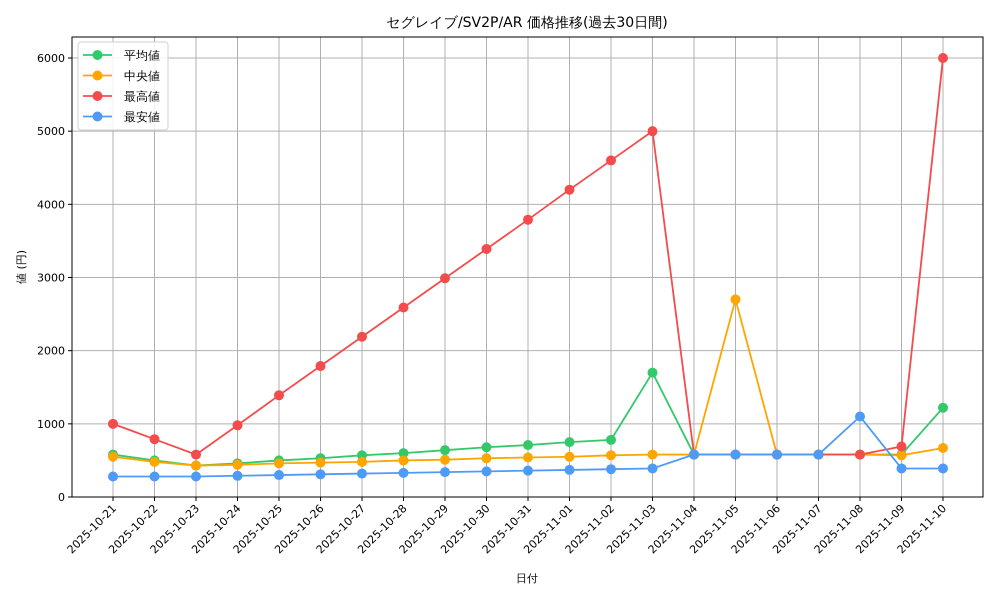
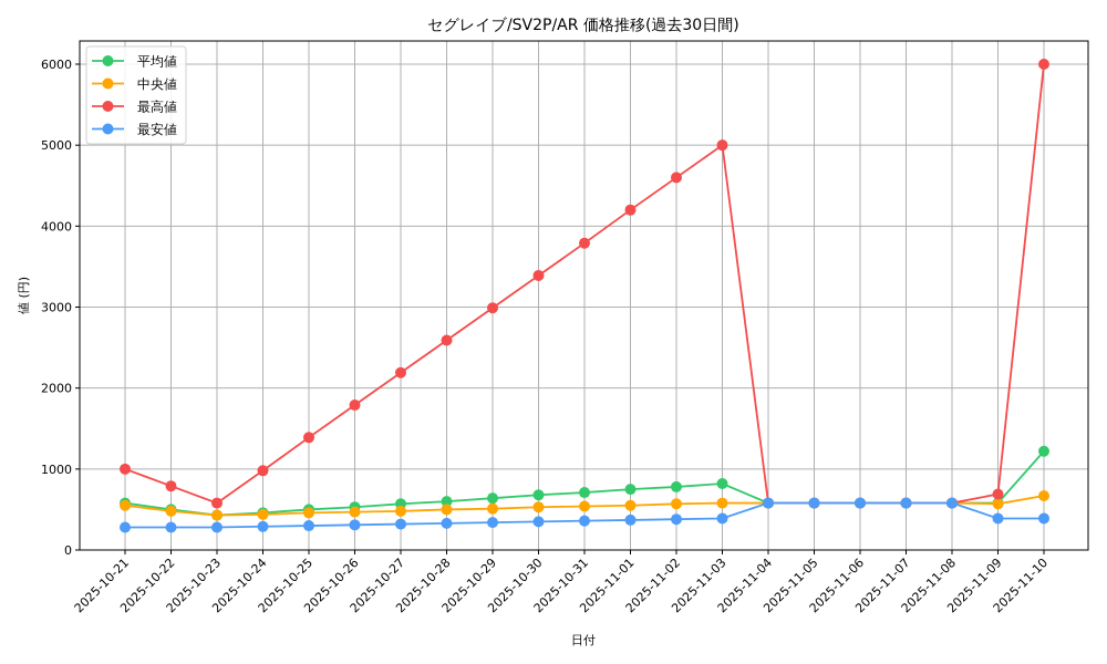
平均値/2025-11-03: 1700 -> 800
中央値/2025-11-05: 2700 -> 600
最安値/2025-11-08: 1100 -> 600
